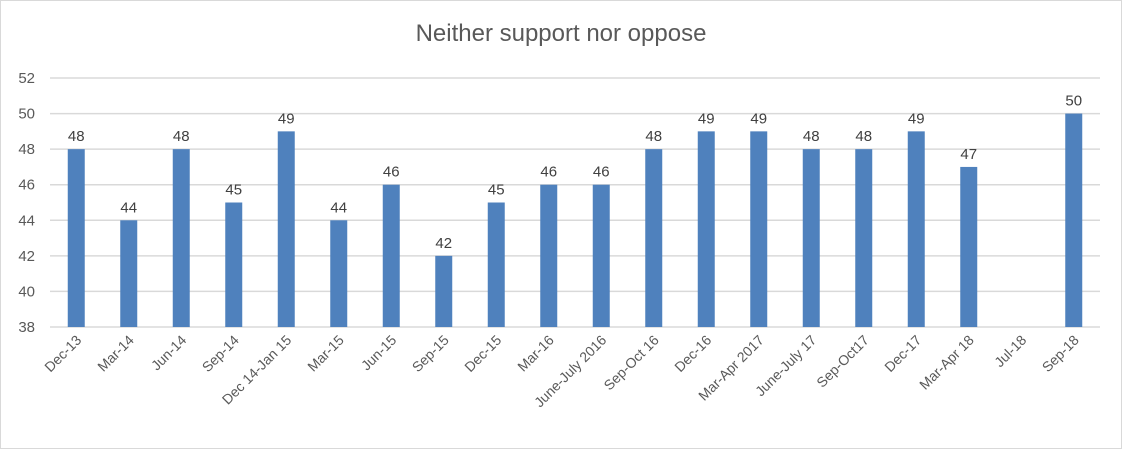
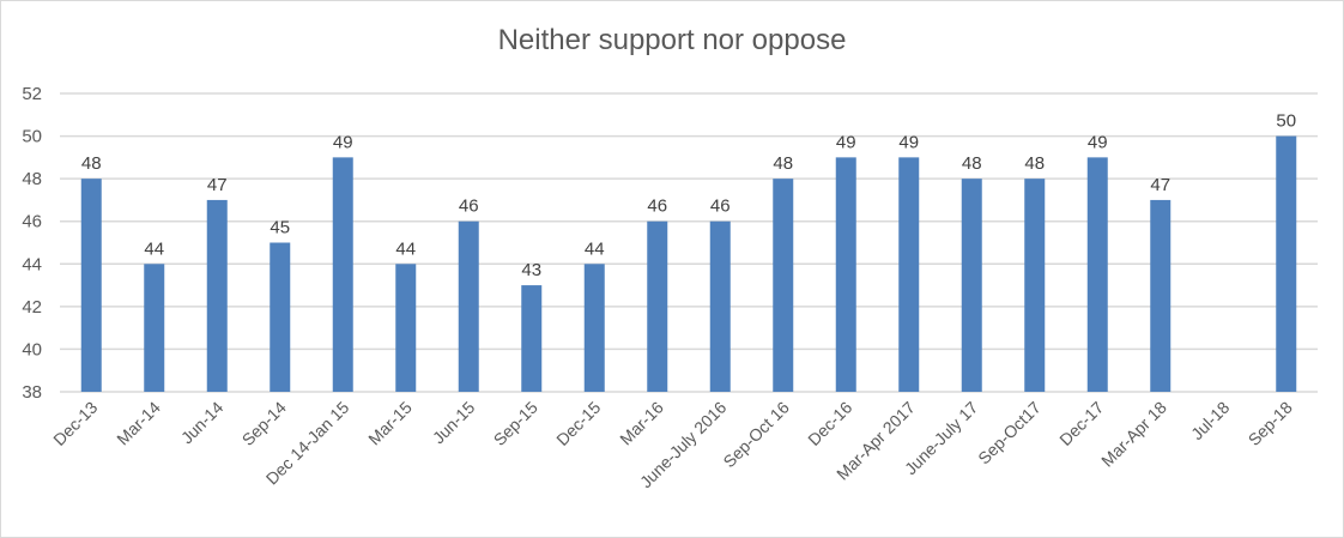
Jun-14: 48 -> 47
Sep-15: 42 -> 43
Dec-15: 45 -> 44
